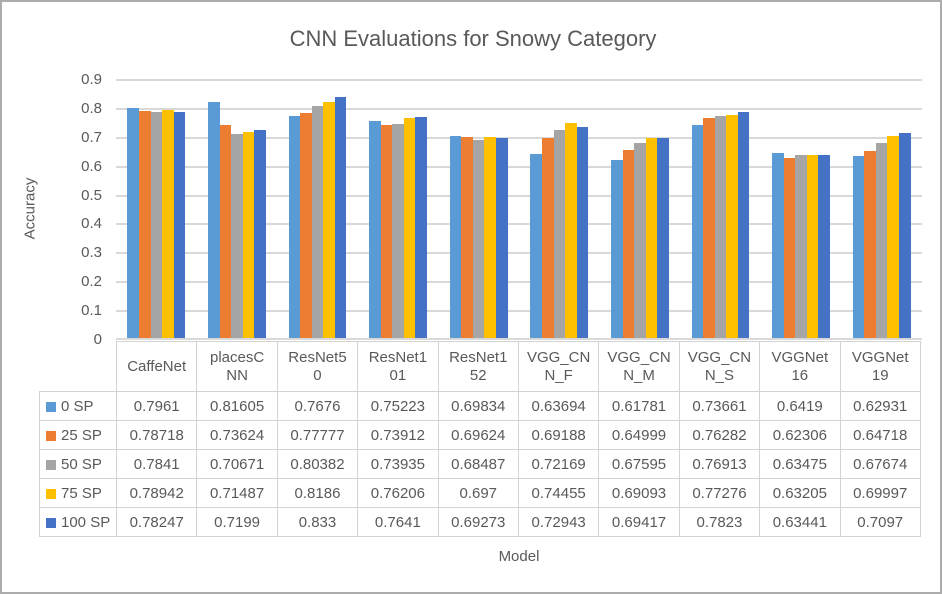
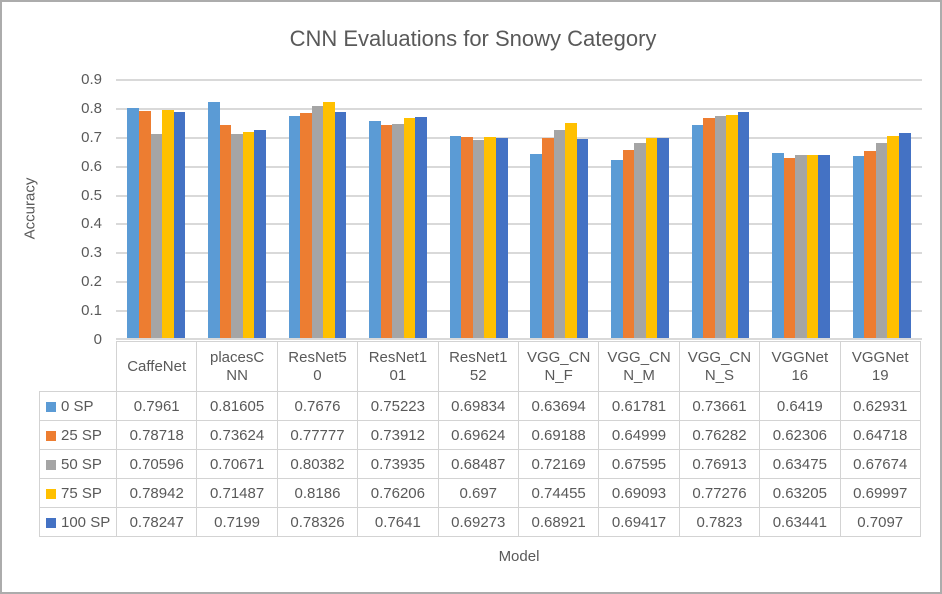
50 SP/CaffeNet: 0.7841 -> 0.70596
100 SP/ResNet50: 0.833 -> 0.78326
100 SP/VGG_CNN_F: 0.72943 -> 0.68921
